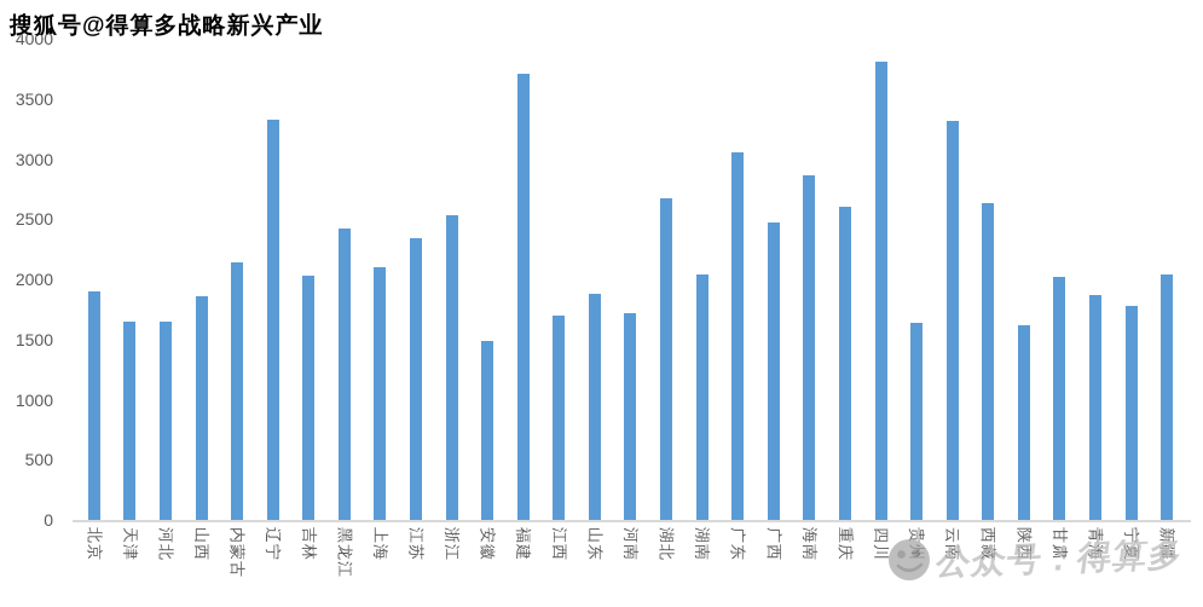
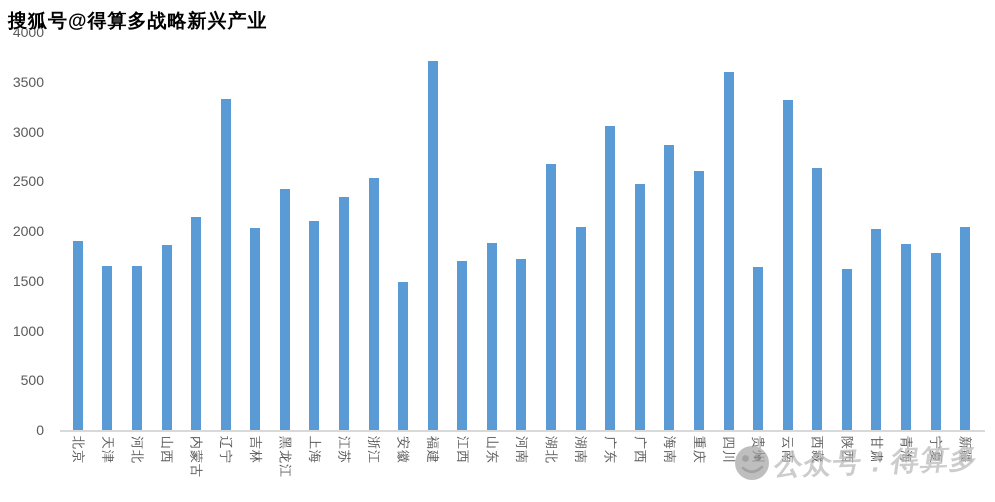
四川: 3800 -> 3600
